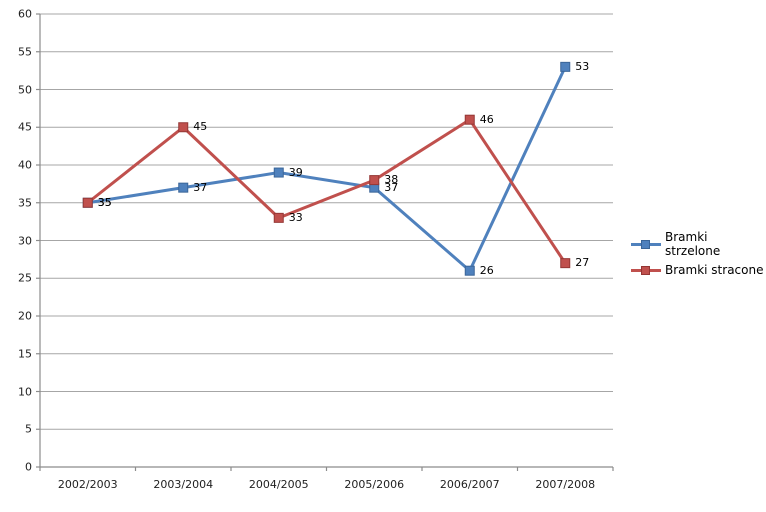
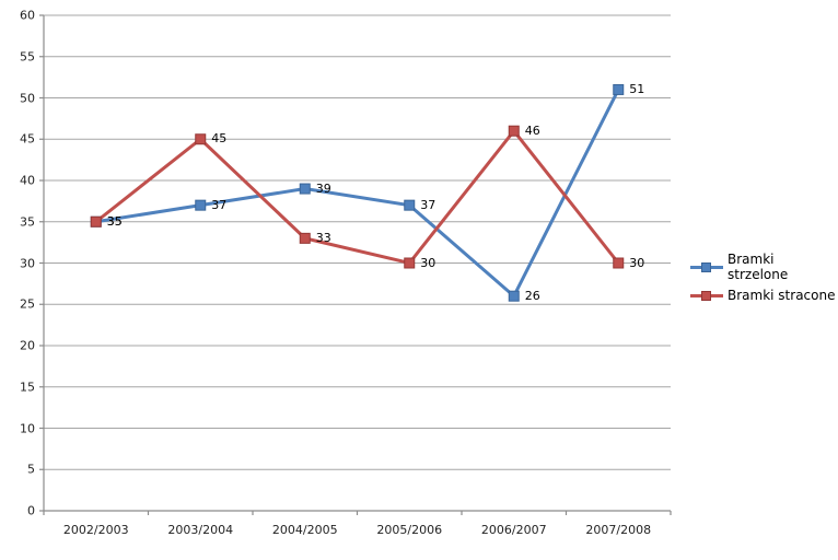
Bramki stracone/2005/2006: 38 -> 30
Bramki strzelone/2007/2008: 53 -> 51
Bramki stracone/2007/2008: 27 -> 30
